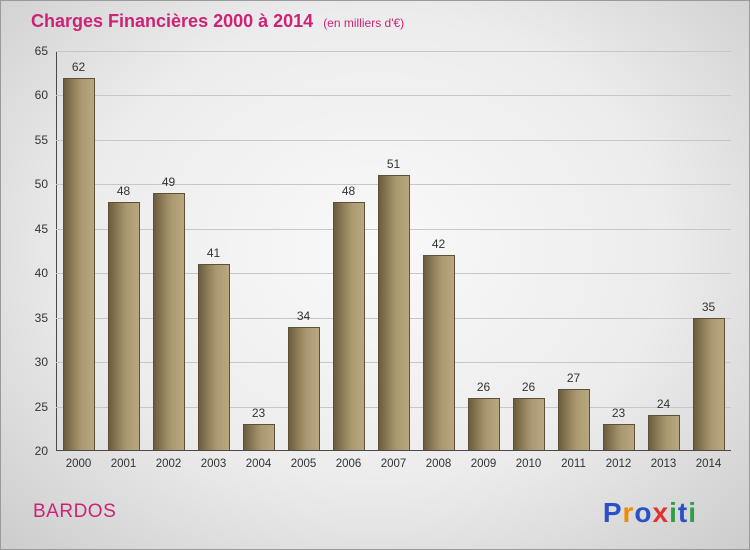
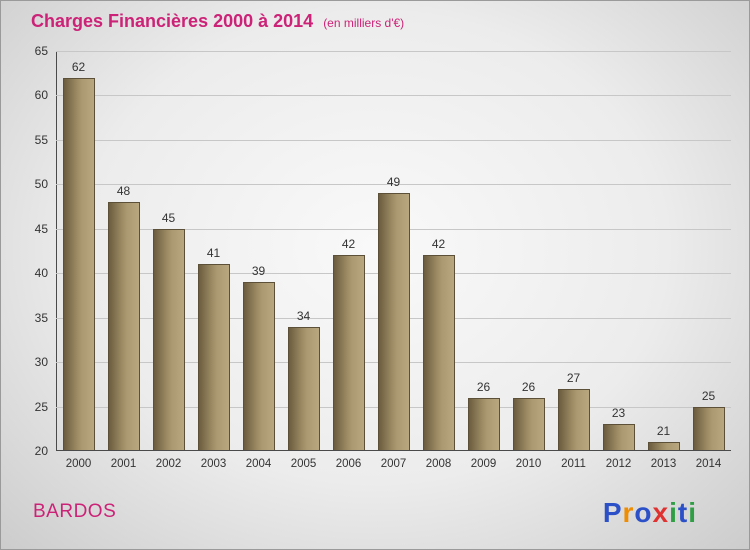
2002: 49 -> 45
2004: 23 -> 39
2006: 48 -> 42
2007: 51 -> 49
2013: 24 -> 21
2014: 35 -> 25
